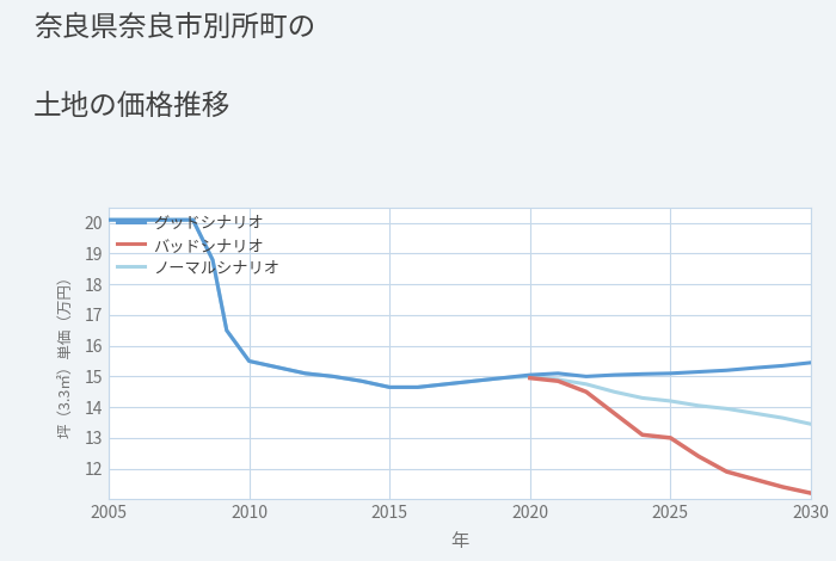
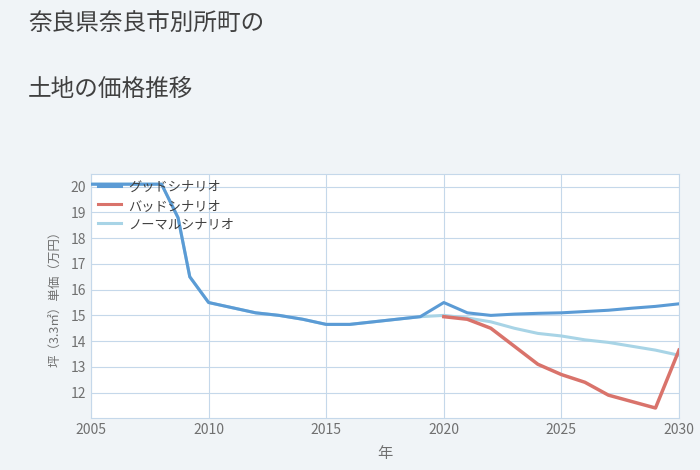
グッドシナリオ/2020: 15.05 -> 15.50
バッドシナリオ/2025: 13.00 -> 12.70
バッドシナリオ/2030: 11.20 -> 13.65
